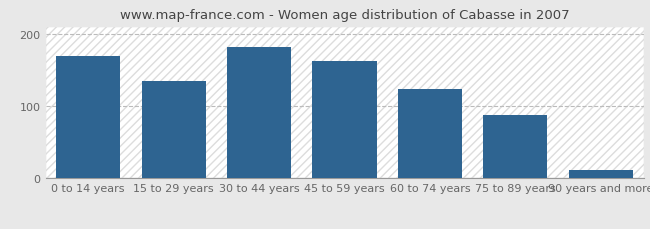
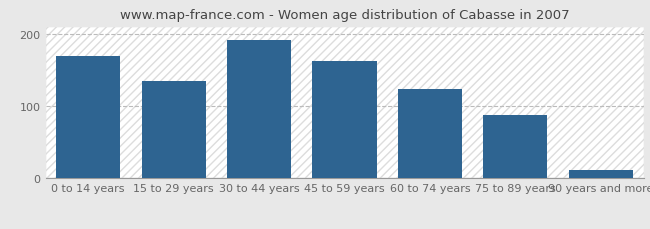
30 to 44 years: 182 -> 192
